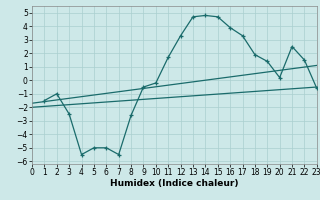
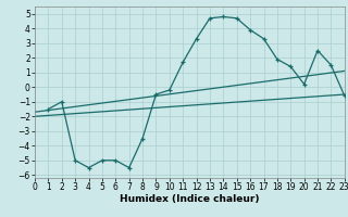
3: -2.5 -> -5.0
8: -2.6 -> -3.5
